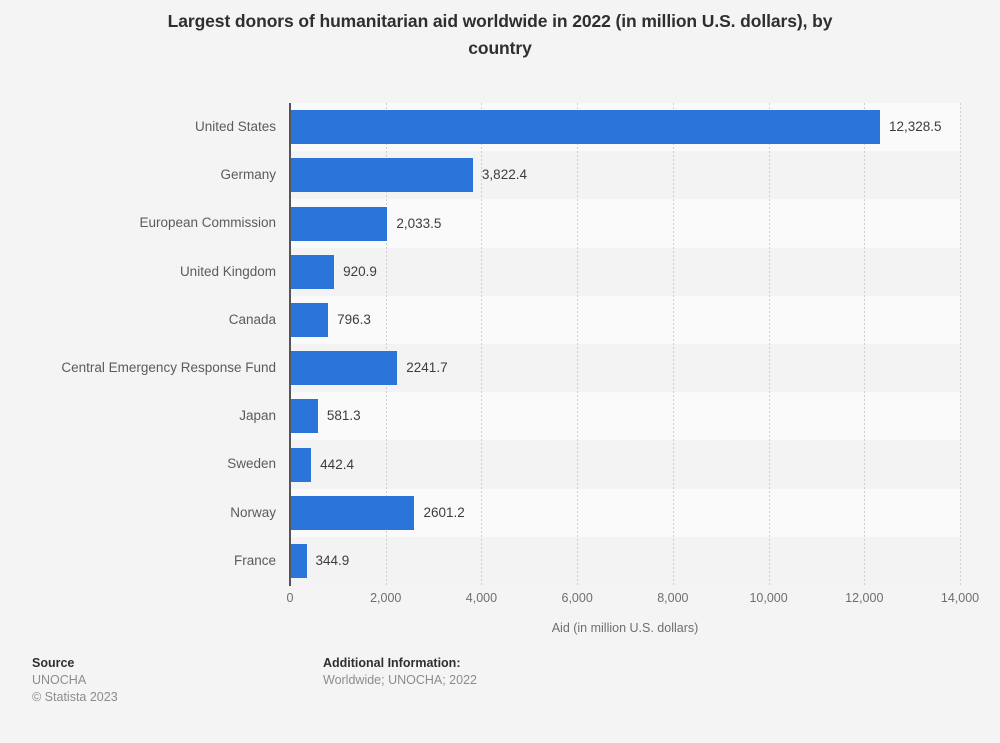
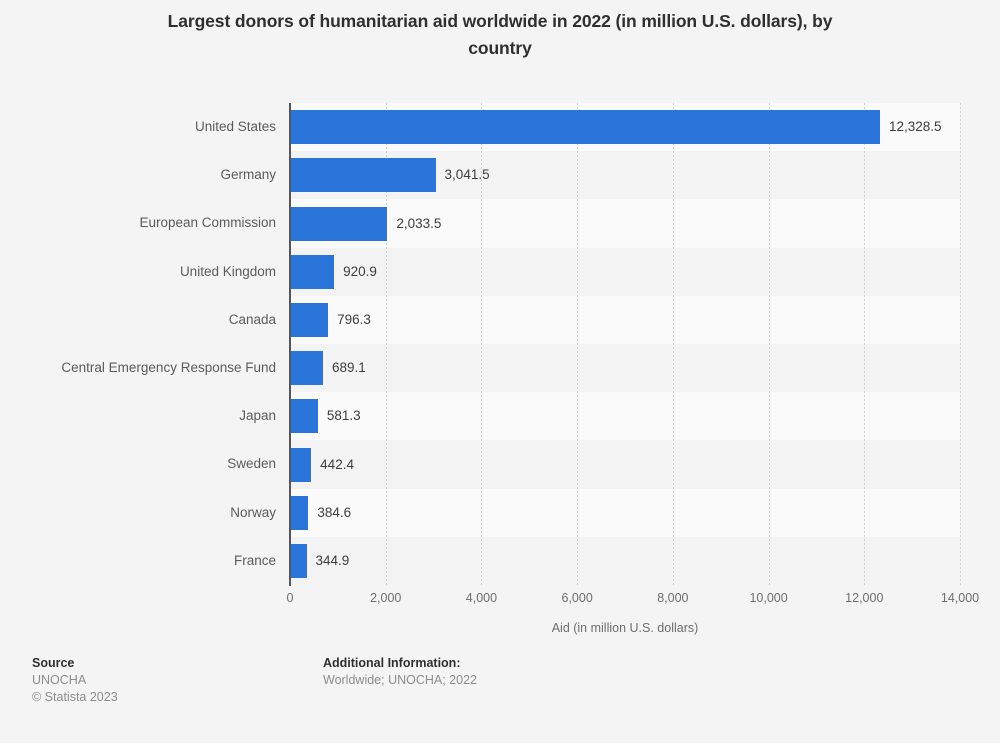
Germany: 3,822.4 -> 3,041.5
Central Emergency Response Fund: 2241.7 -> 689.1
Norway: 2601.2 -> 384.6
